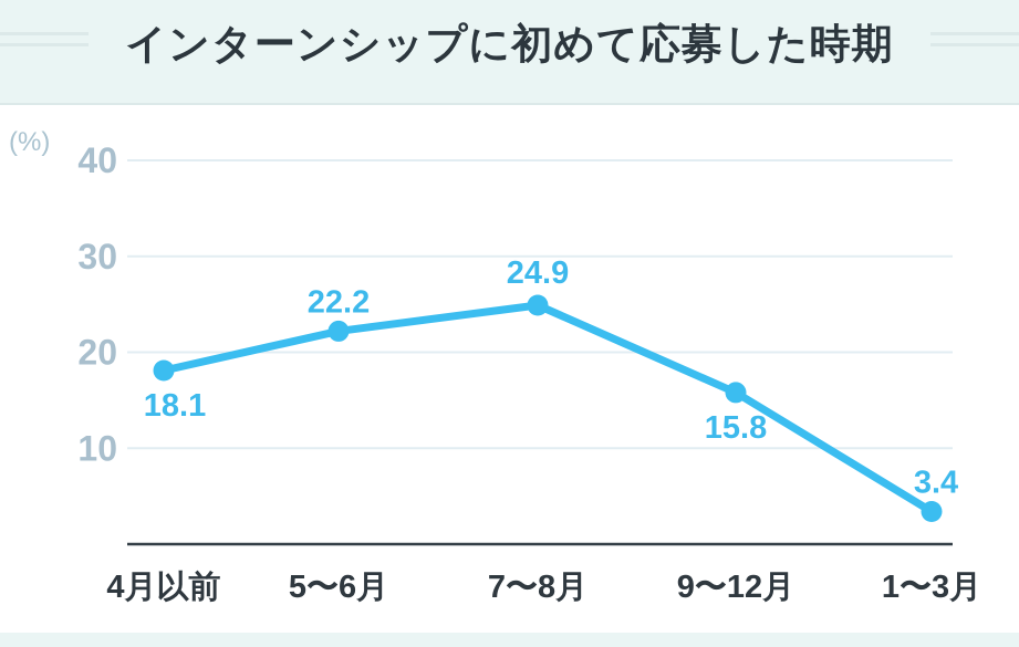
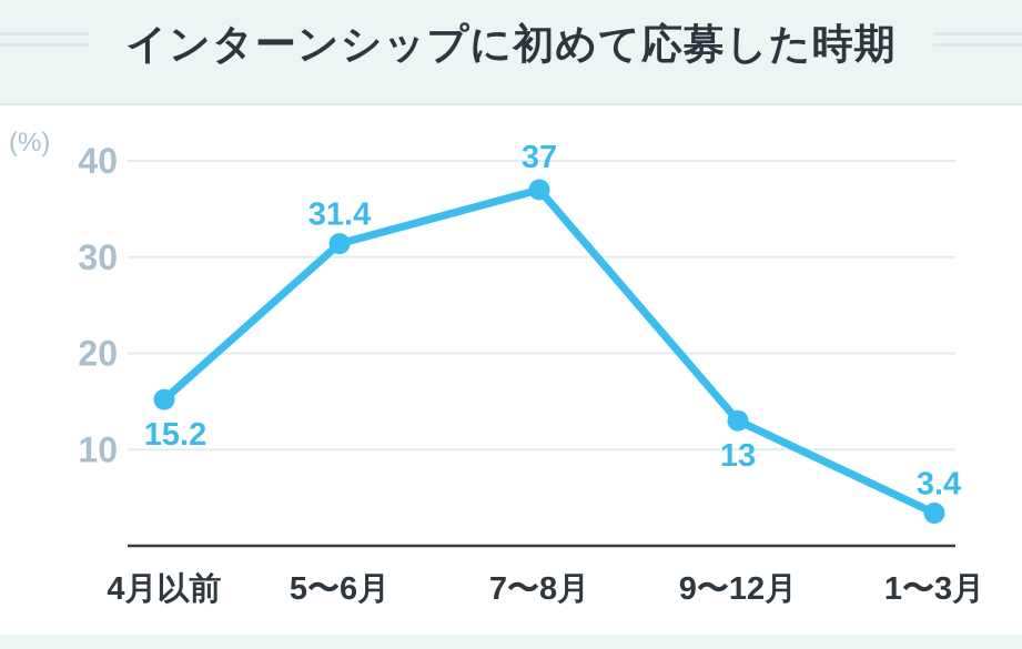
4月以前: 18.1 -> 15.2
5〜6月: 22.2 -> 31.4
7〜8月: 24.9 -> 37
9〜12月: 15.8 -> 13
